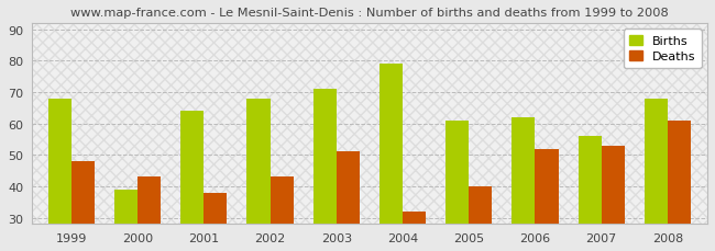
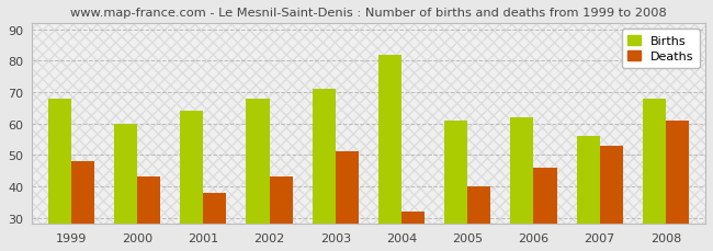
Births/2000: 39 -> 60
Births/2004: 79 -> 82
Deaths/2006: 52 -> 46
